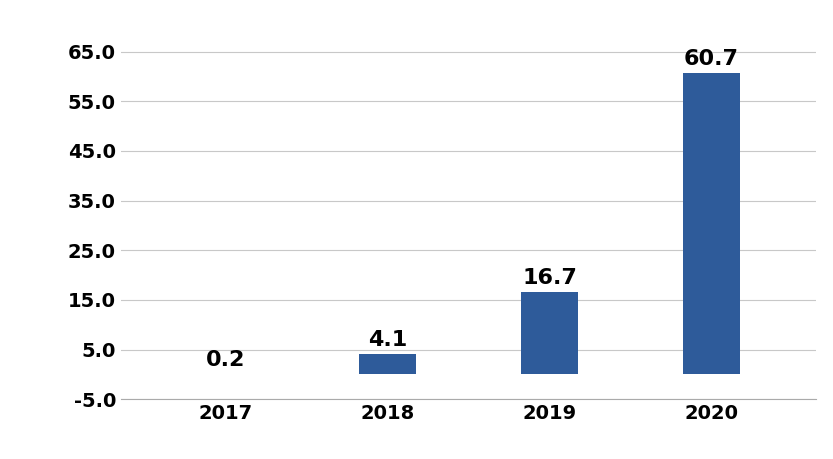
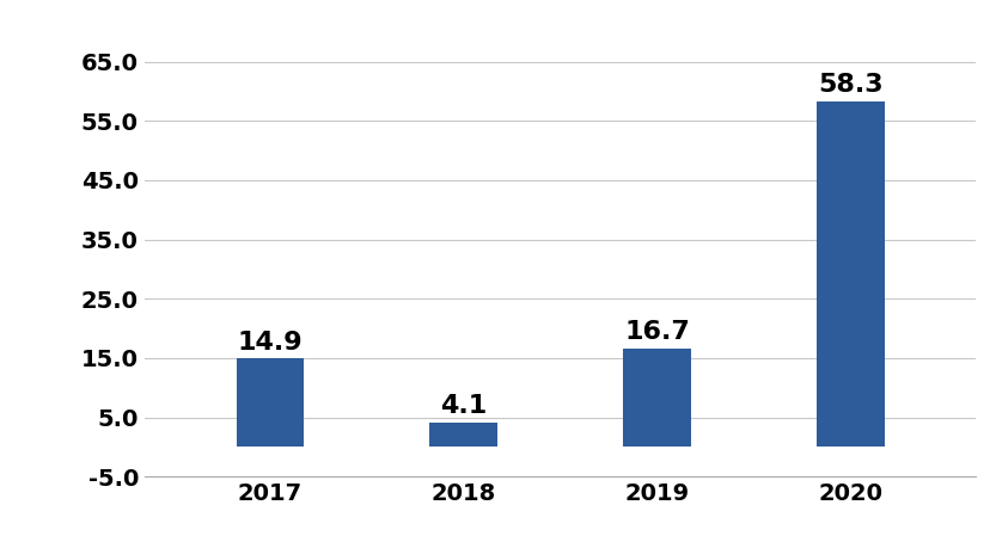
2017: 0.2 -> 14.9
2020: 60.7 -> 58.3
